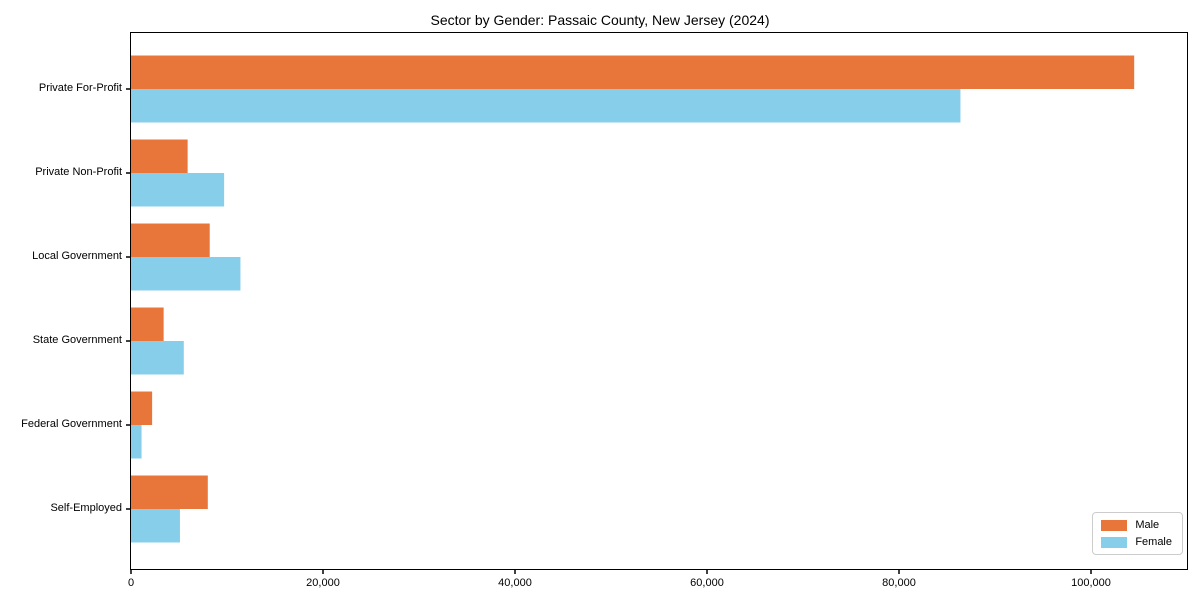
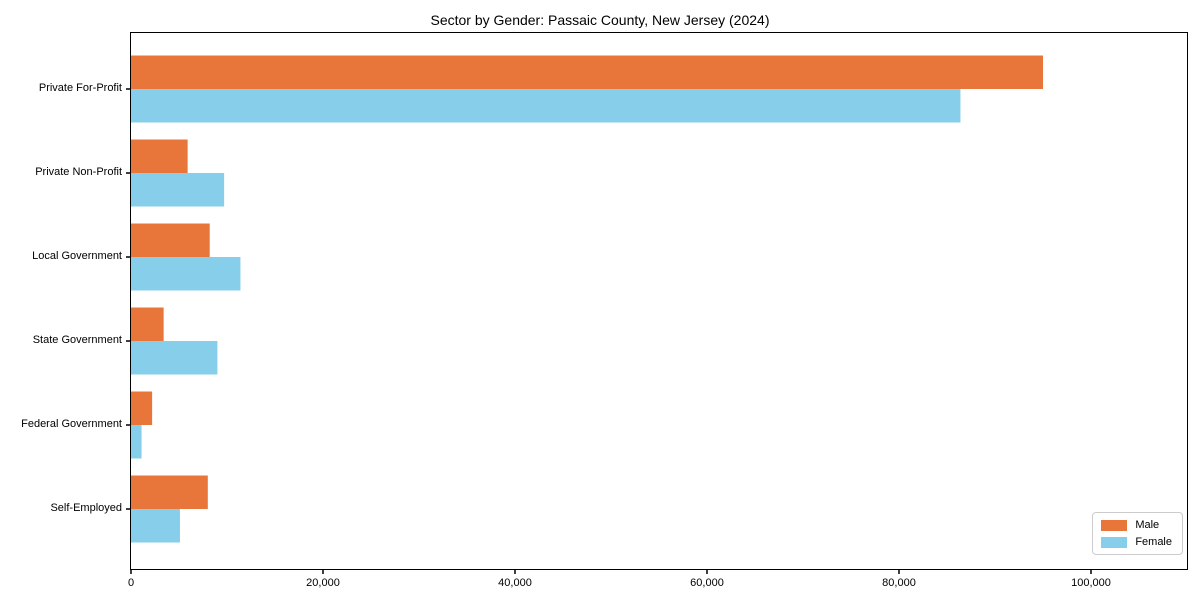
Male/Private For-Profit: 104000 -> 95000
Female/State Government: 6000 -> 9000
